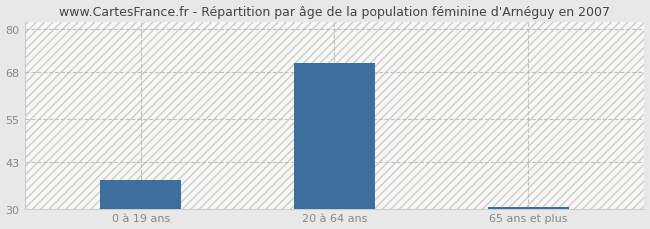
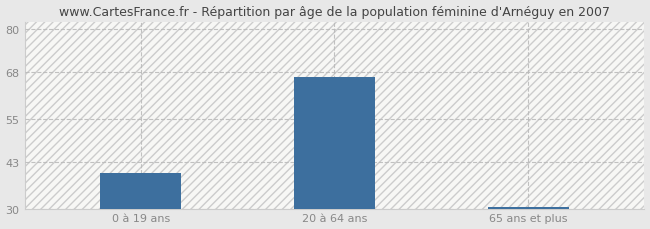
0 à 19 ans: 38.0 -> 40.0
20 à 64 ans: 70.5 -> 66.5
